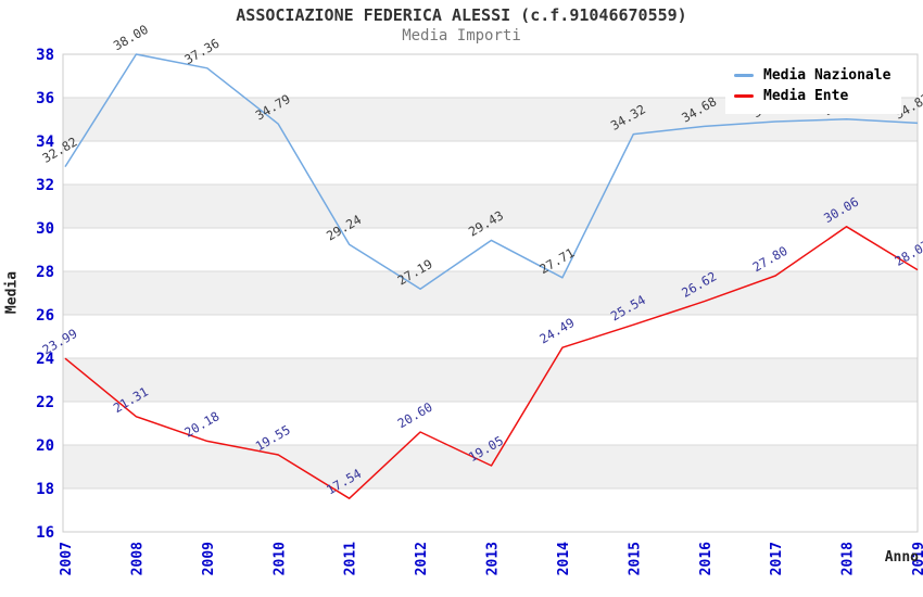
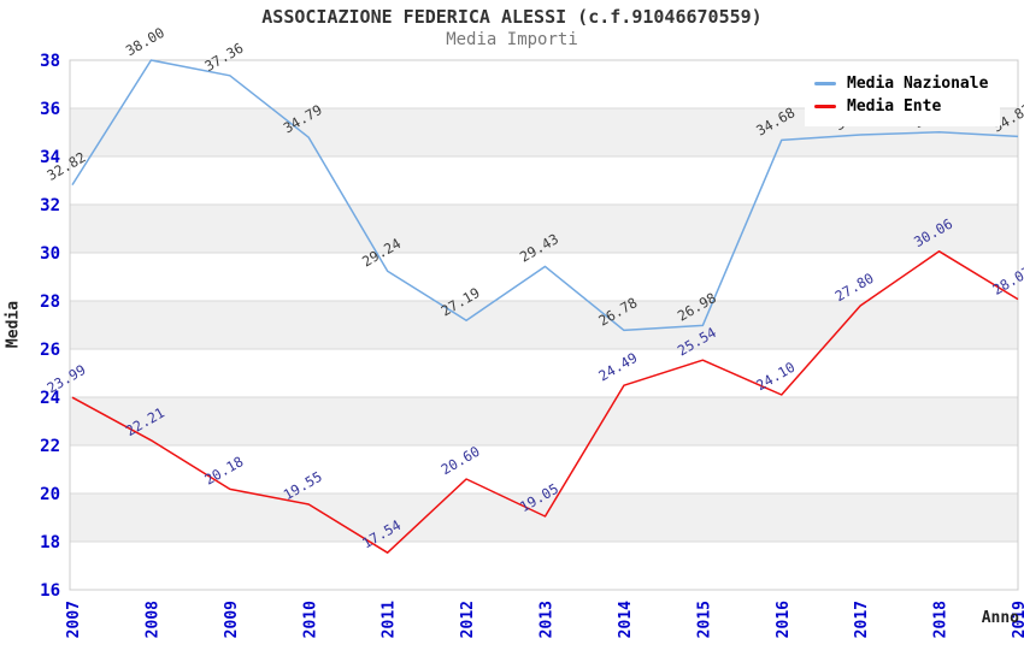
Media Ente/2008: 21.31 -> 22.21
Media Nazionale/2014: 27.71 -> 26.78
Media Nazionale/2015: 34.32 -> 26.98
Media Ente/2016: 26.62 -> 24.10
